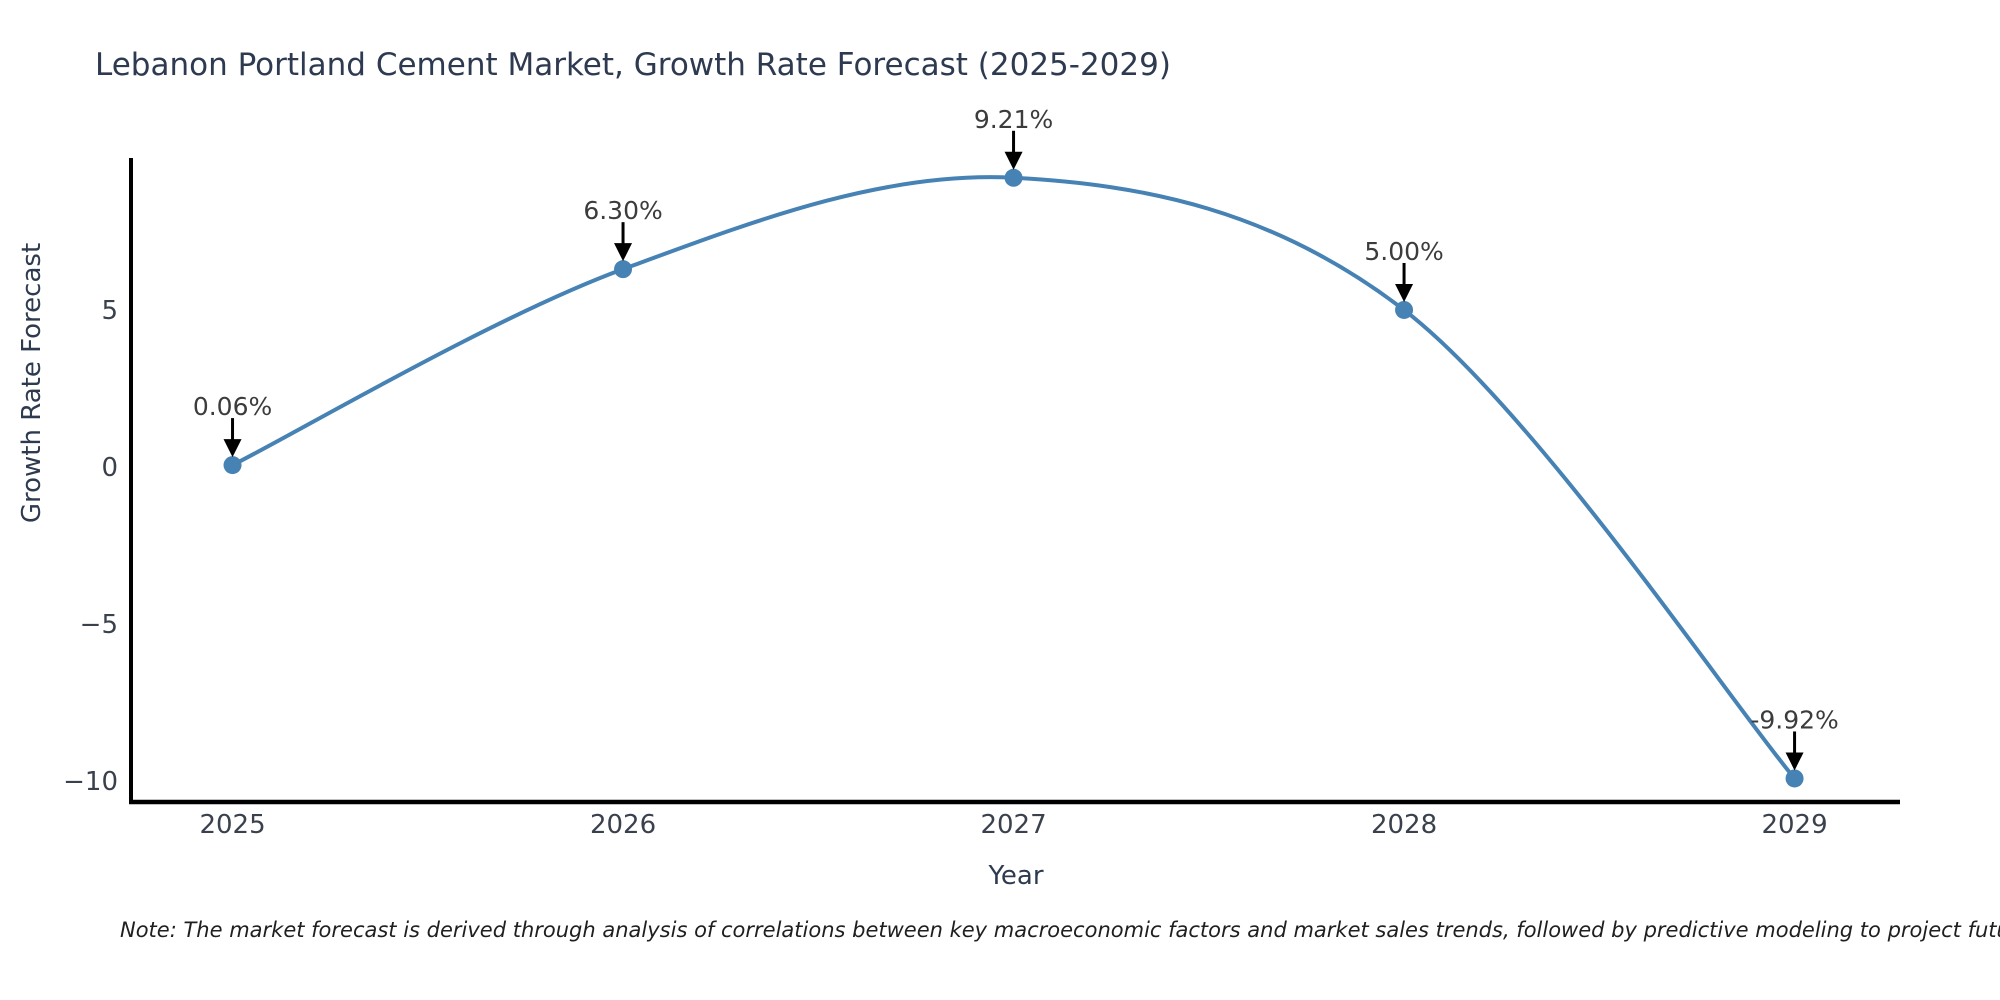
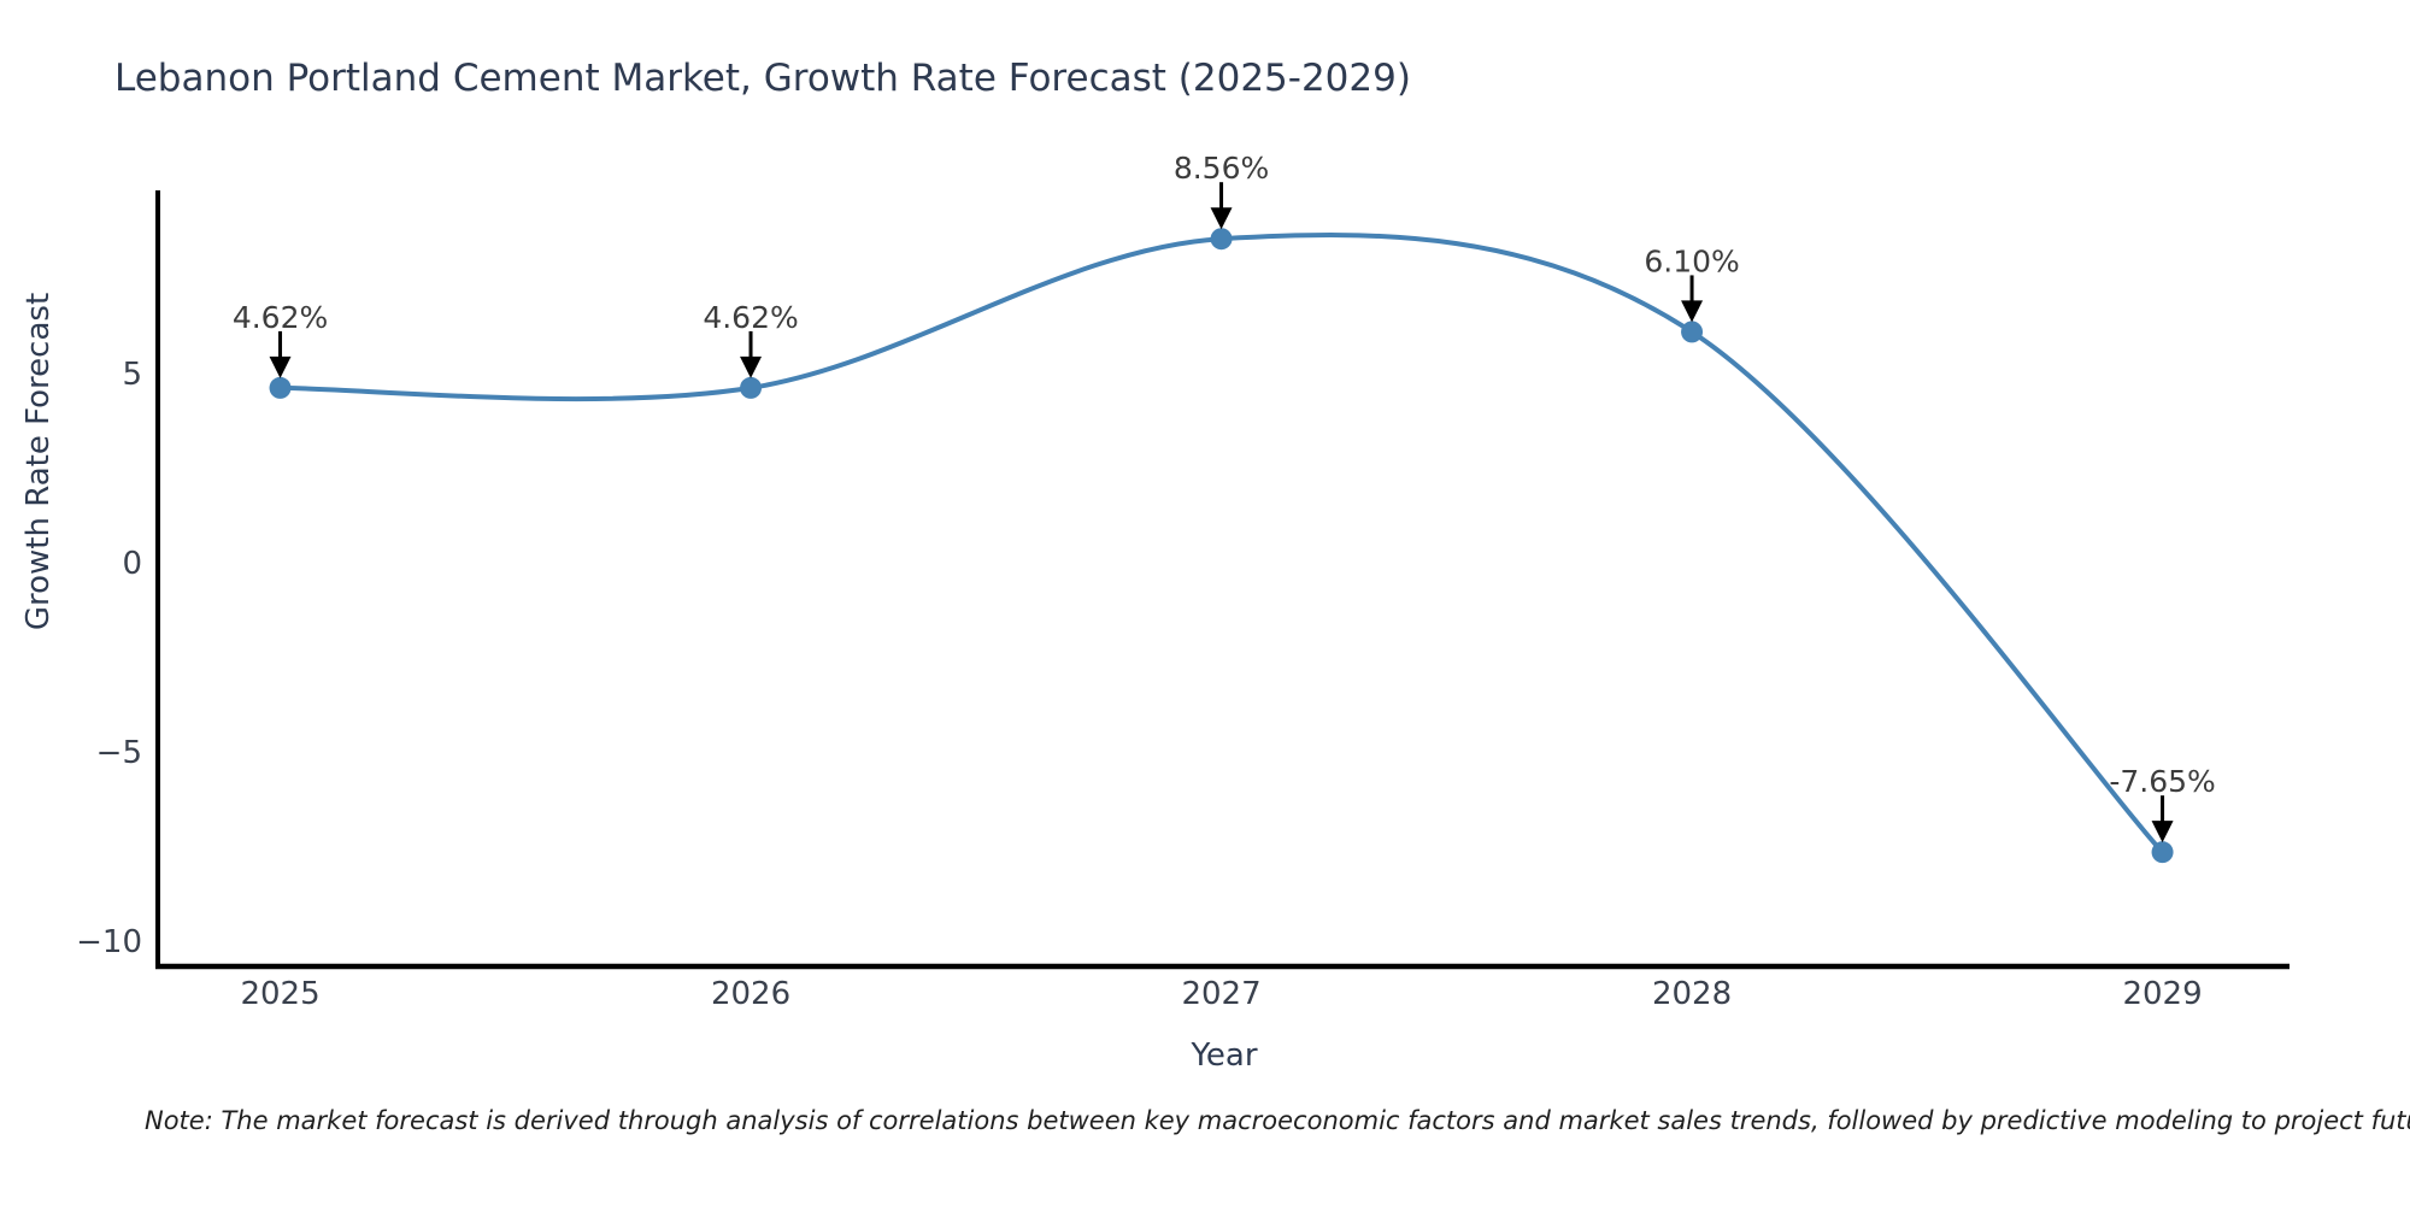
2025: 0.06% -> 4.62%
2026: 6.30% -> 4.62%
2027: 9.21% -> 8.56%
2028: 5.00% -> 6.10%
2029: -9.92% -> -7.65%
